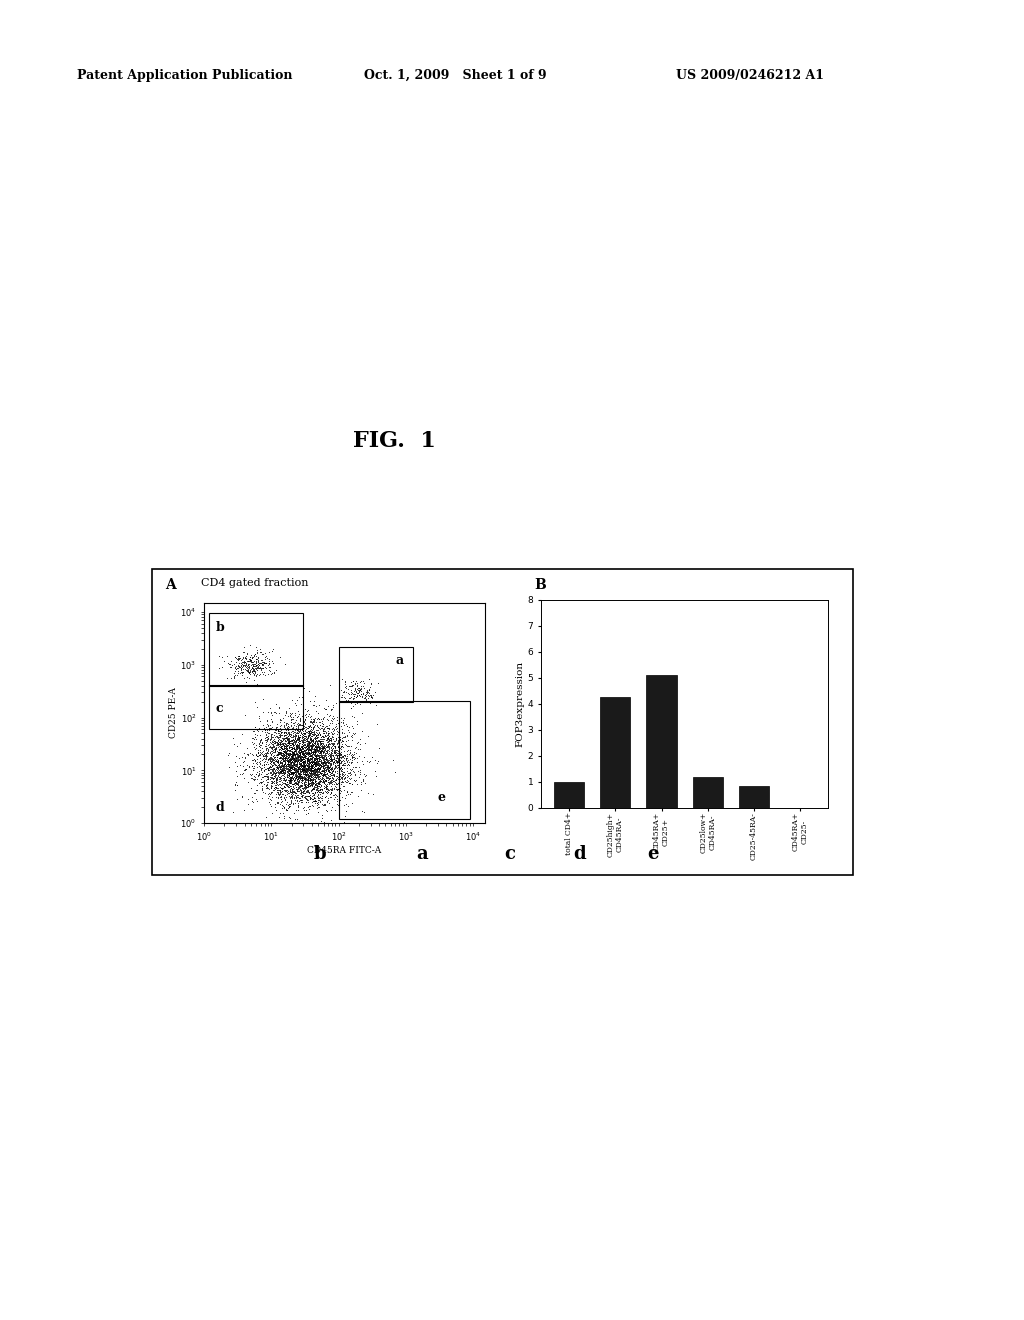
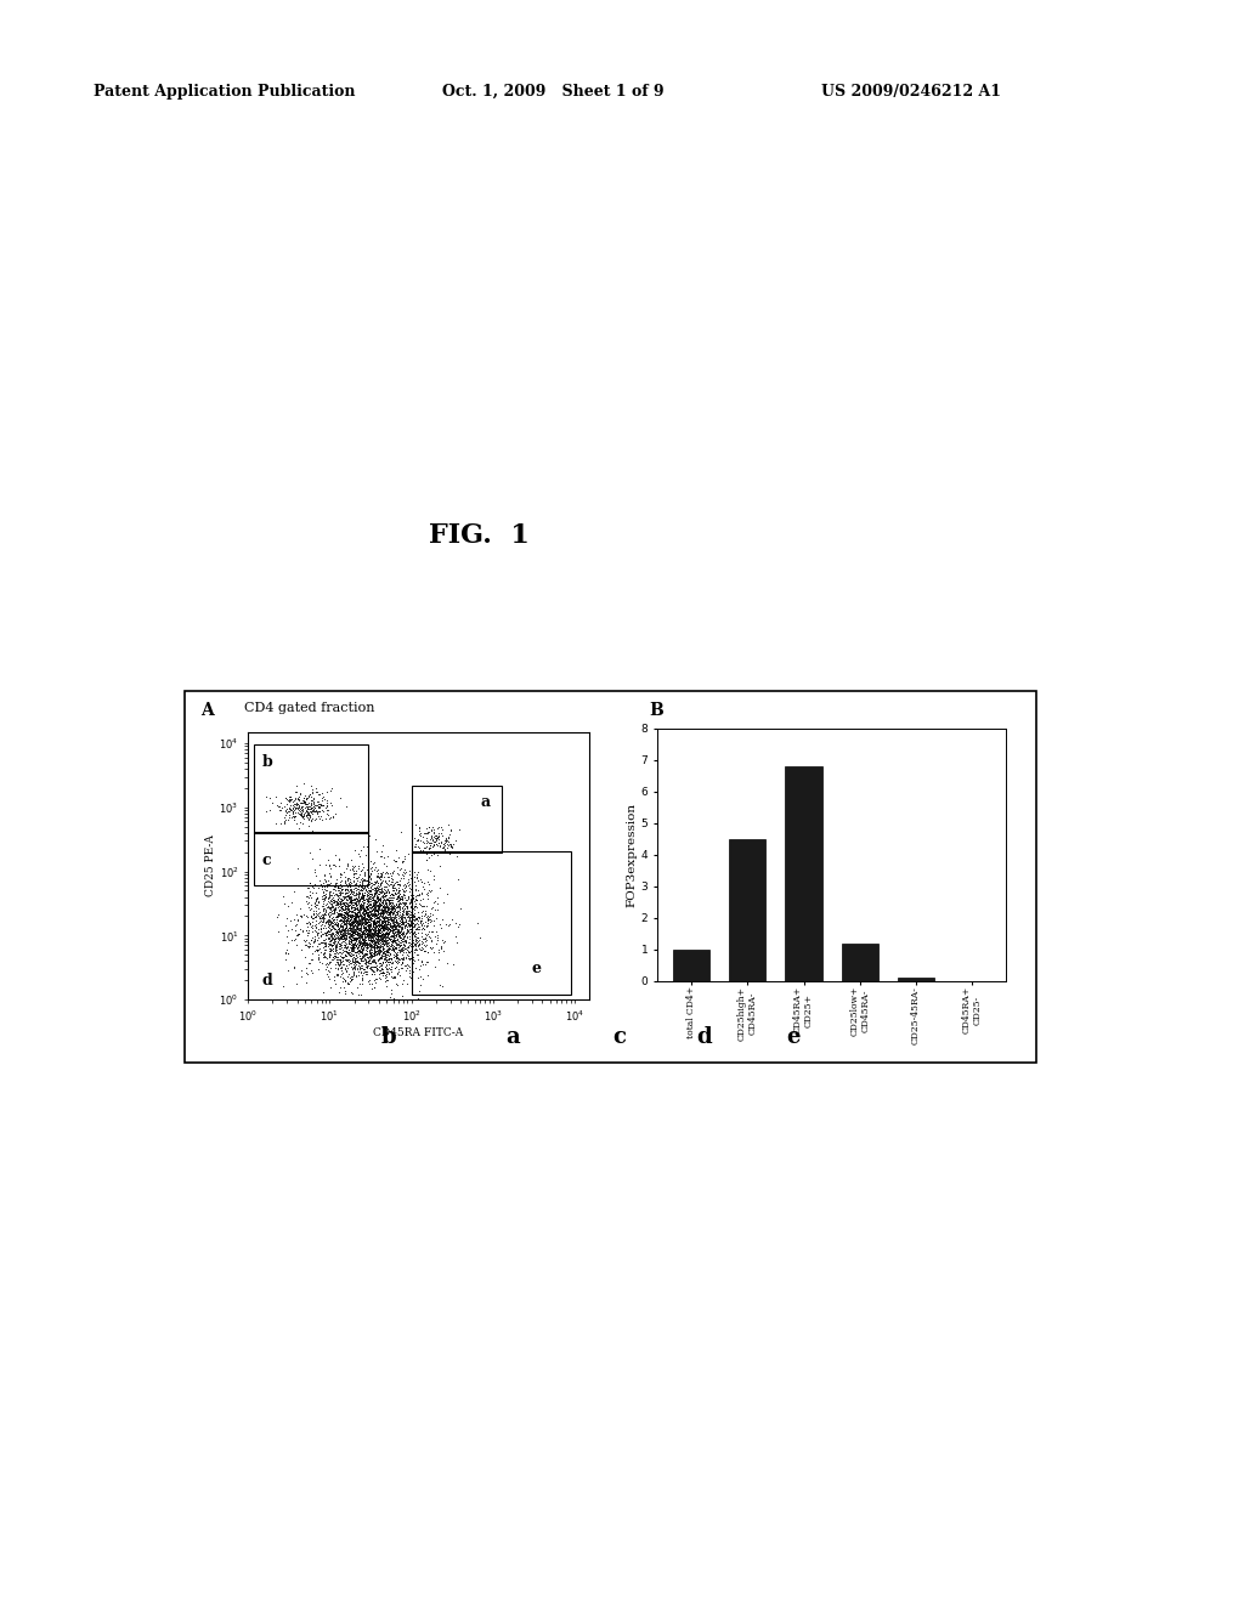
CD25high+ CD45RA-: 4.25 -> 4.50
CD45RA+ CD25+: 5.10 -> 6.80
CD25-45RA-: 0.85 -> 0.12
